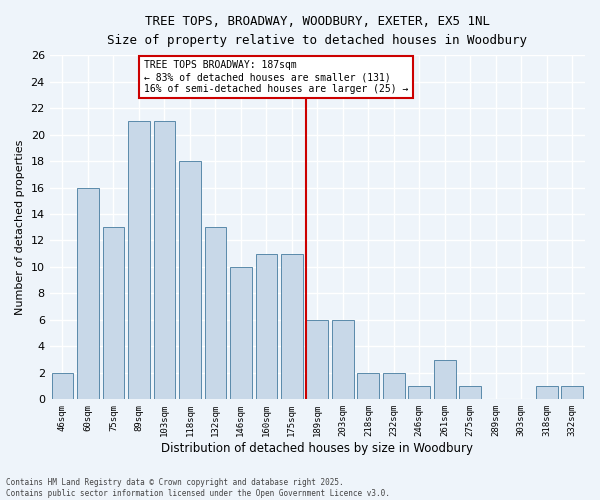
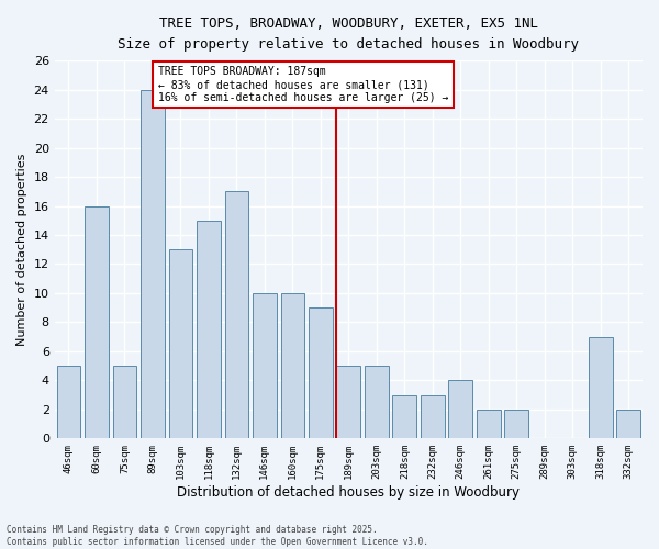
46sqm: 2 -> 5
75sqm: 13 -> 5
89sqm: 21 -> 24
103sqm: 21 -> 13
118sqm: 18 -> 15
132sqm: 13 -> 17
160sqm: 11 -> 10
175sqm: 11 -> 9
189sqm: 6 -> 5
203sqm: 6 -> 5
218sqm: 2 -> 3
232sqm: 2 -> 3
246sqm: 1 -> 4
261sqm: 3 -> 2
275sqm: 1 -> 2
318sqm: 1 -> 7
332sqm: 1 -> 2
